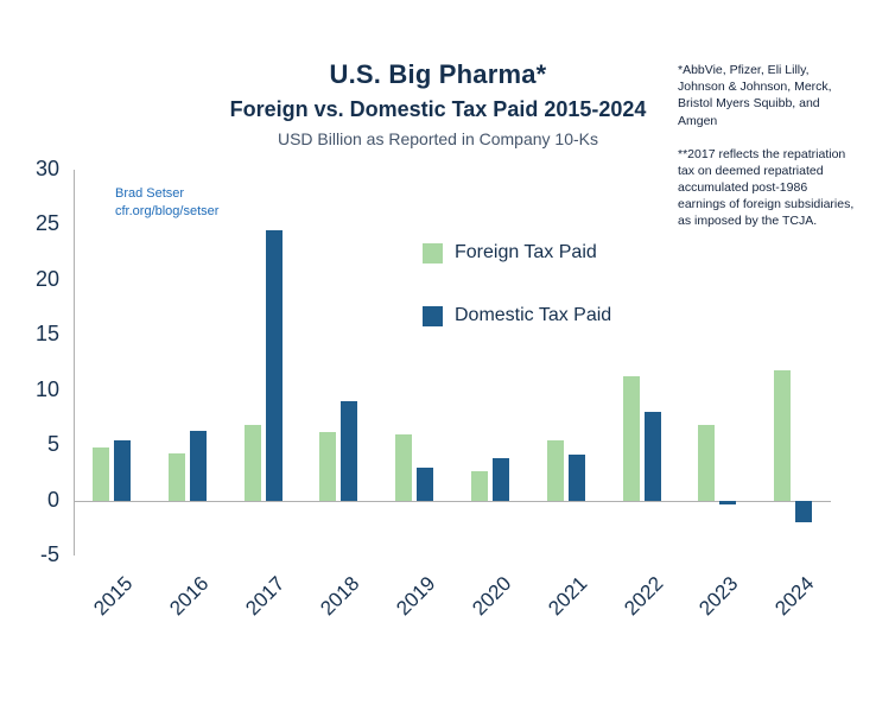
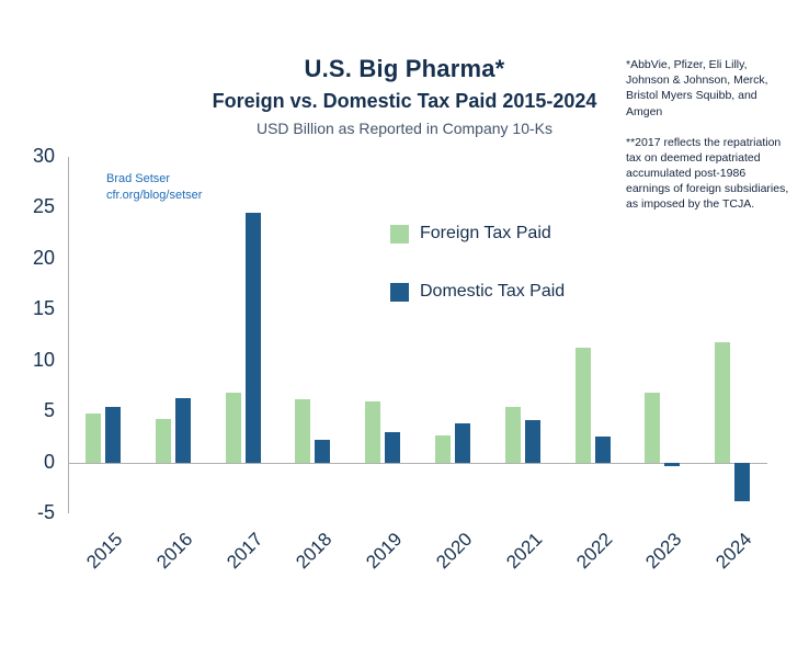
Domestic Tax Paid/2018: 9 -> 2
Domestic Tax Paid/2022: 8 -> 2
Domestic Tax Paid/2024: -2 -> -4
